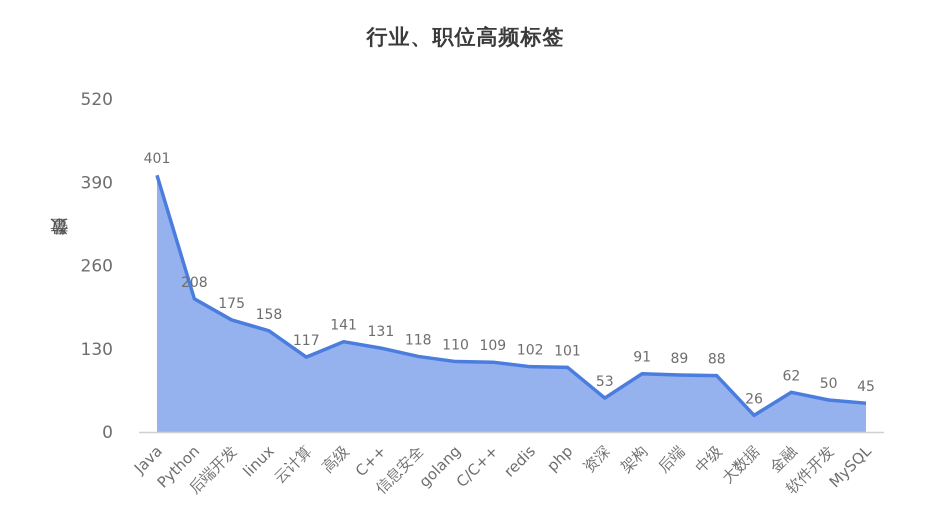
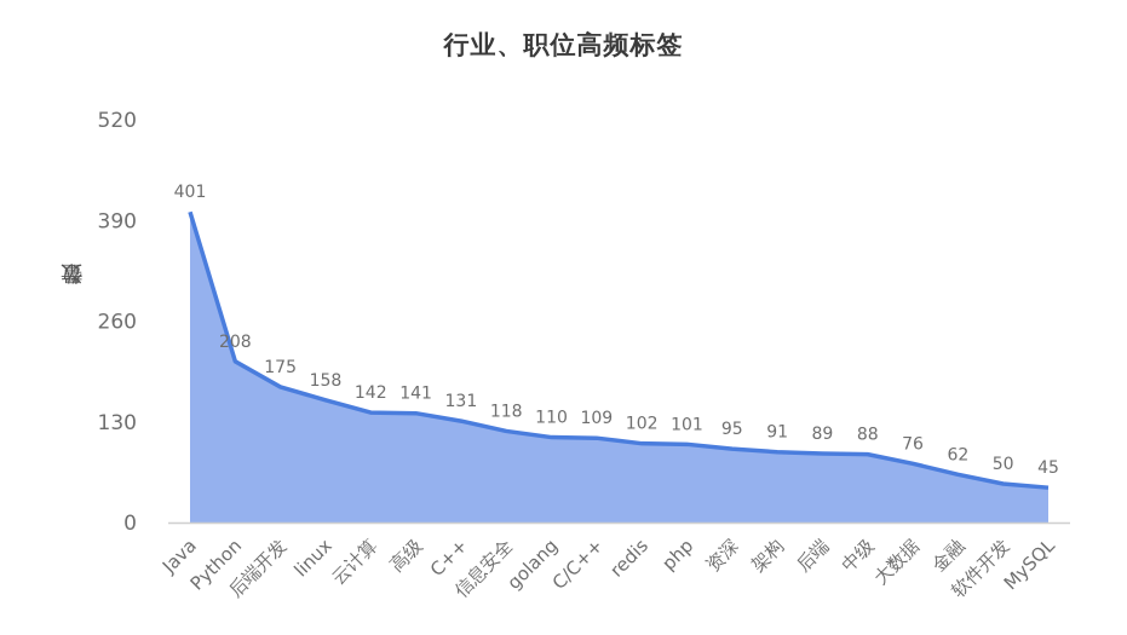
云计算: 117 -> 142
资深: 53 -> 95
大数据: 26 -> 76
